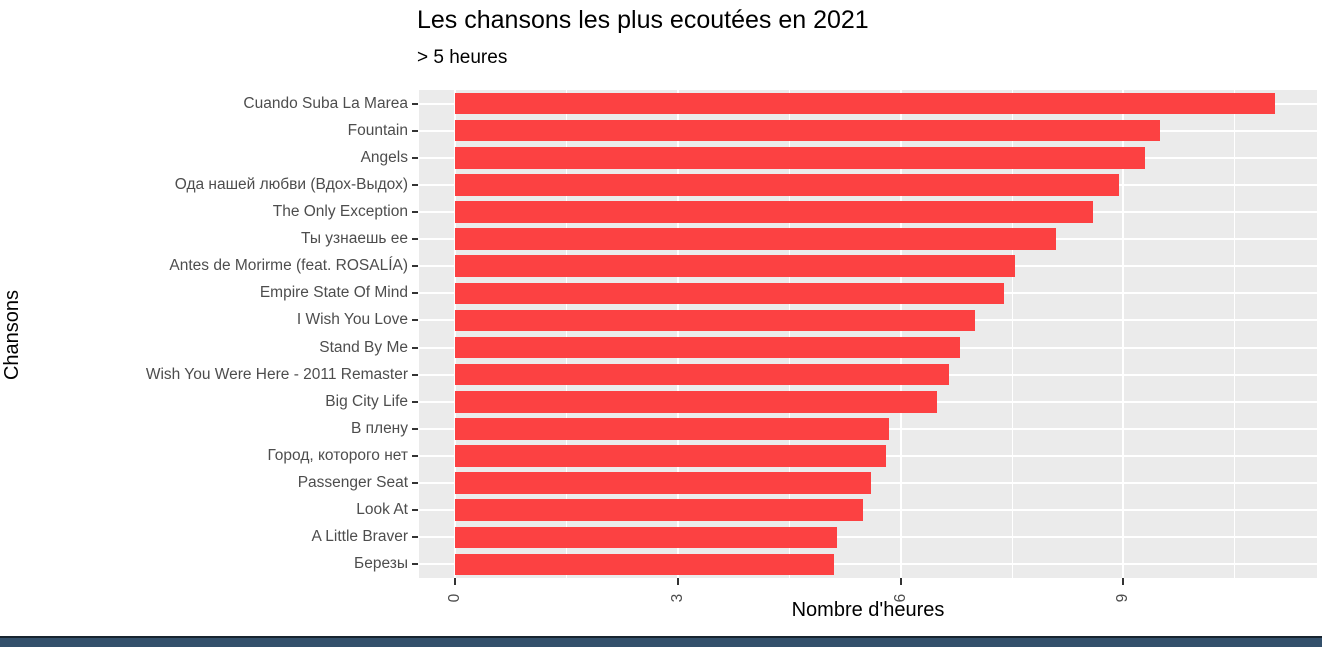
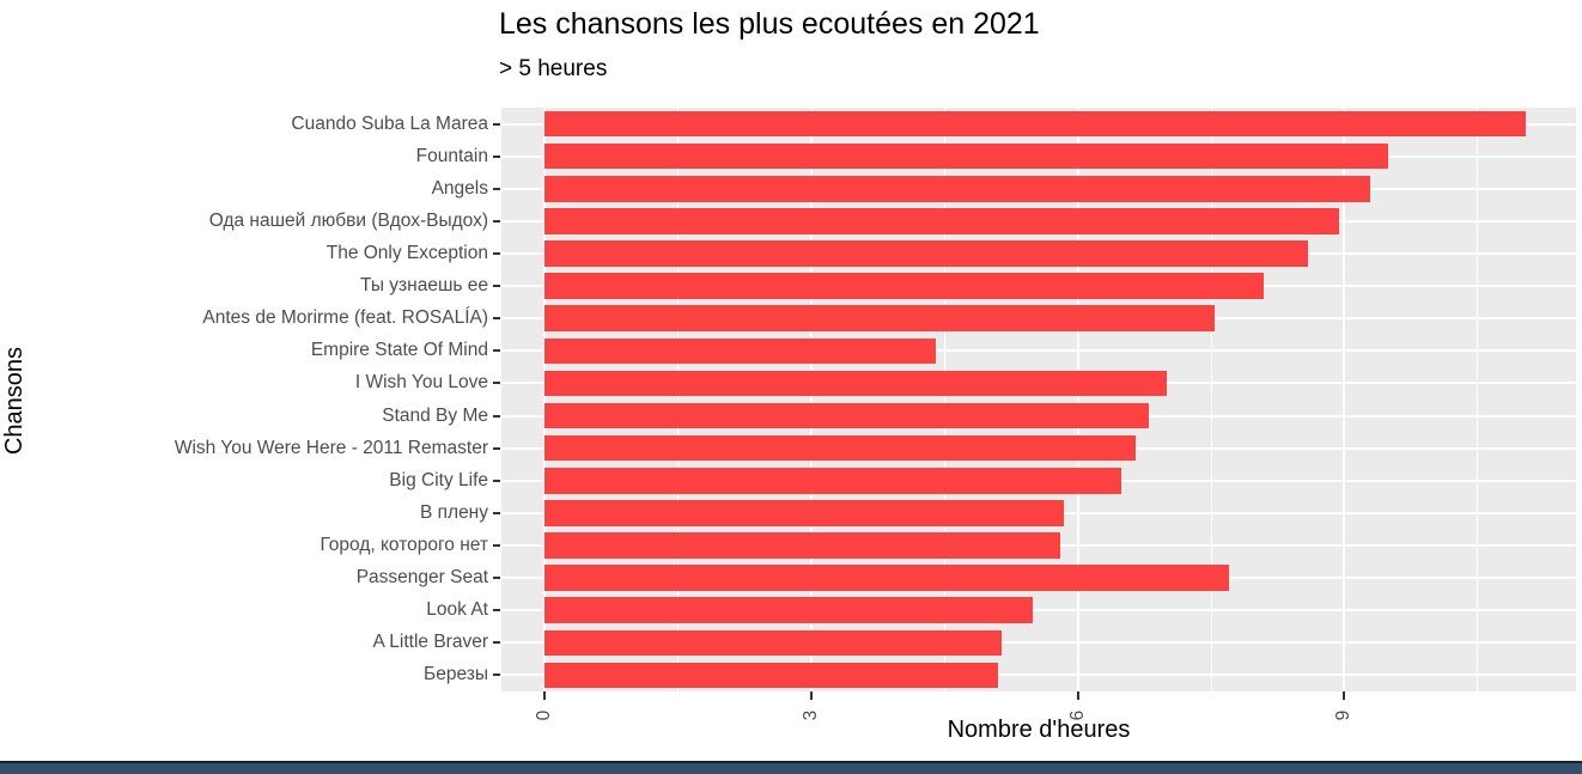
Empire State Of Mind: 7.4 -> 4.4
Passenger Seat: 5.6 -> 7.7
